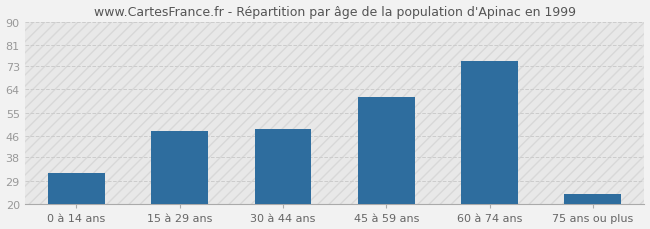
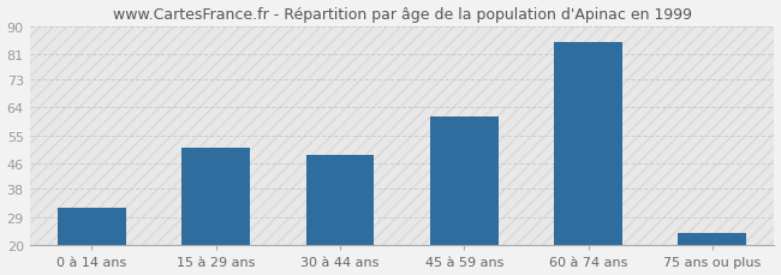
15 à 29 ans: 48 -> 51
60 à 74 ans: 75 -> 85
